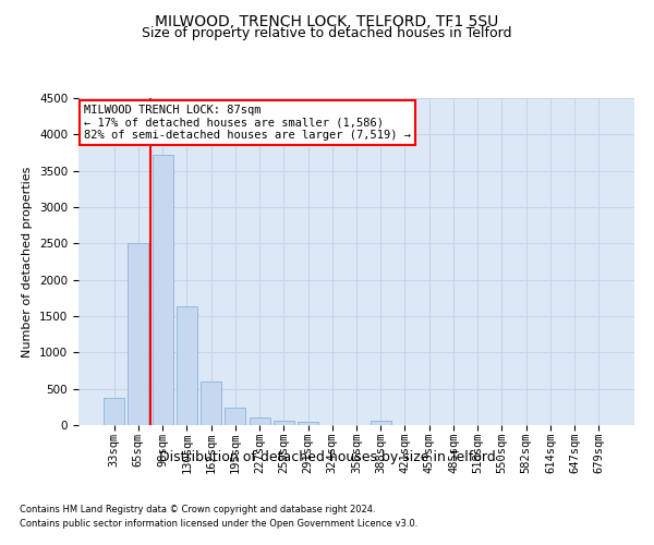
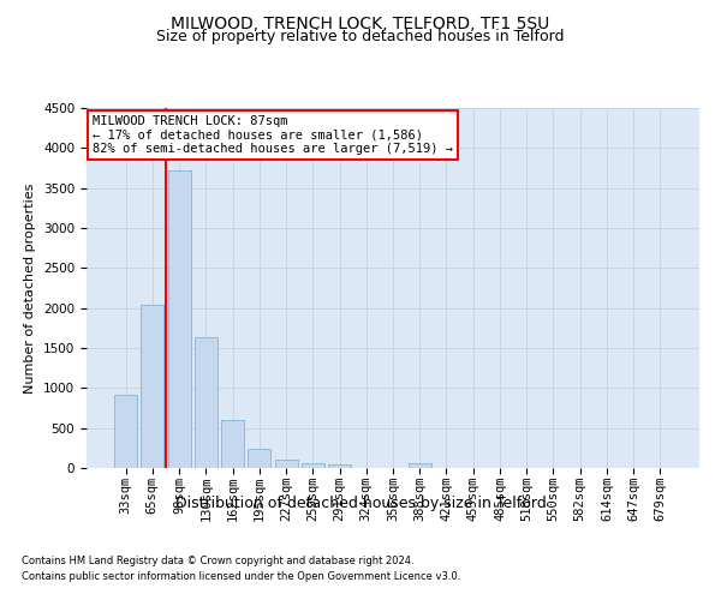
33sqm: 380 -> 920
65sqm: 2500 -> 2040
